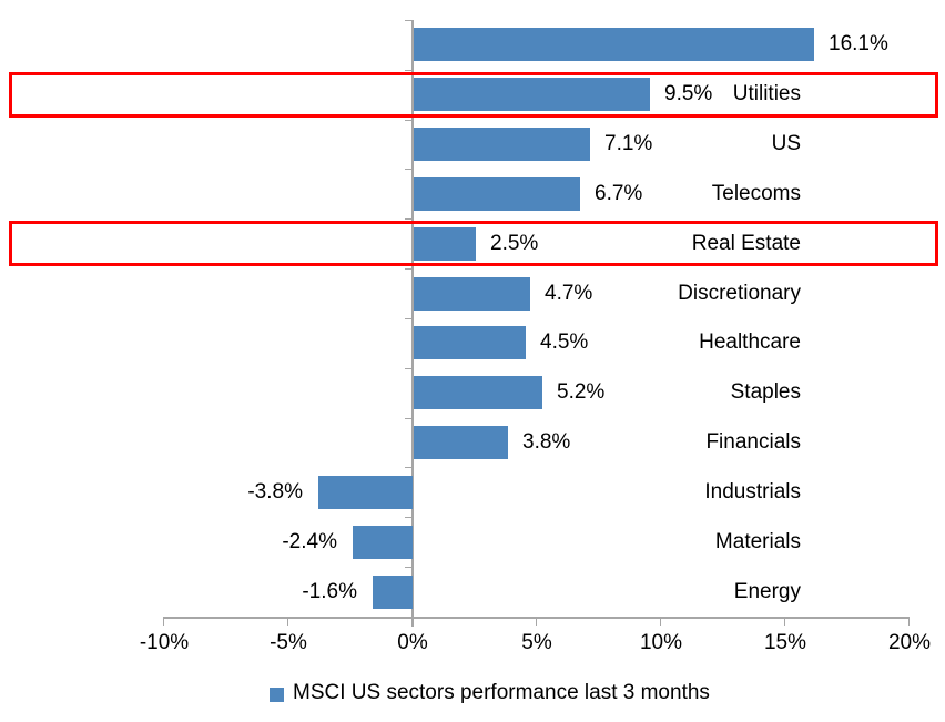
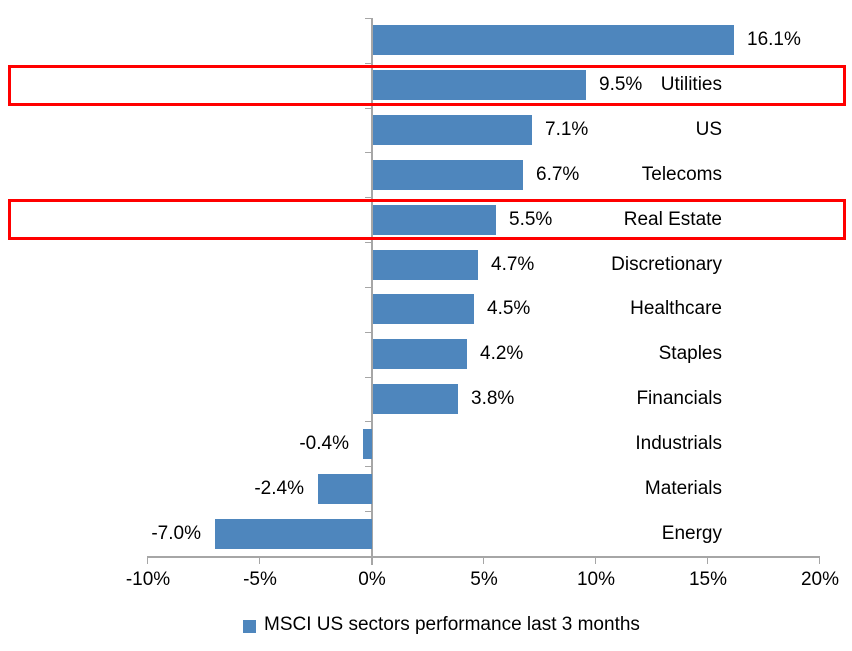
Real Estate: 2.5% -> 5.5%
Staples: 5.2% -> 4.2%
Industrials: -3.8% -> -0.4%
Energy: -1.6% -> -7.0%
